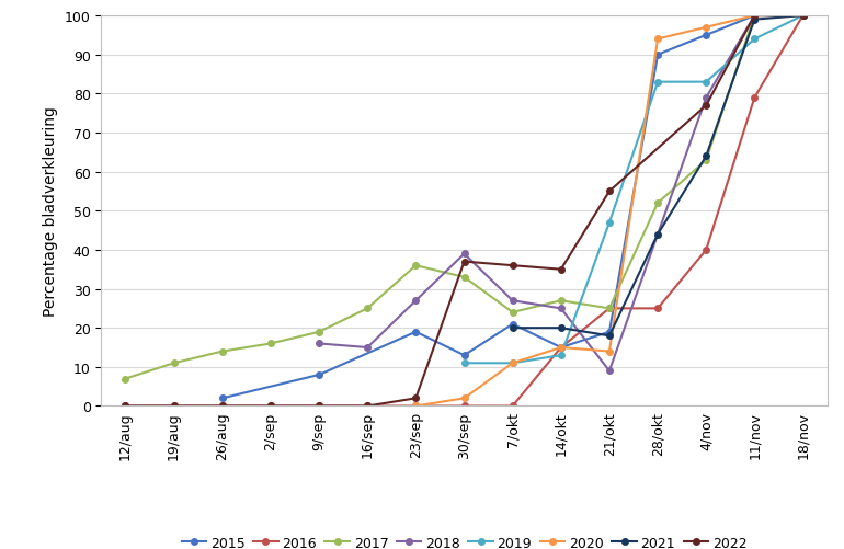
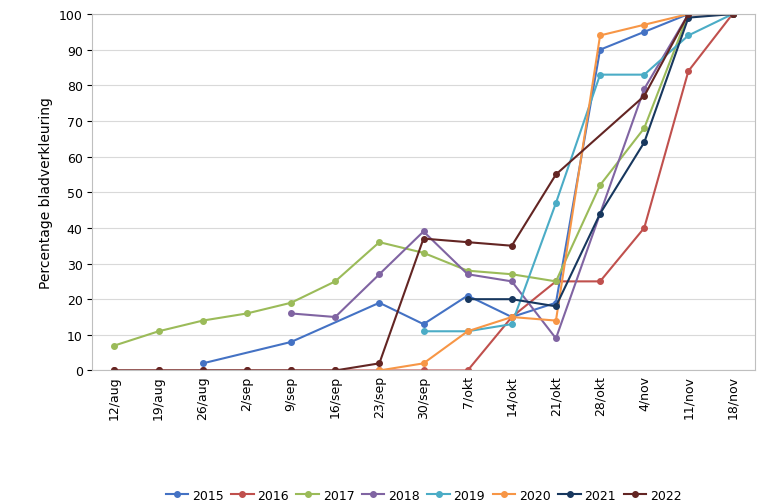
2017/7/okt: 24 -> 28
2017/4/nov: 63 -> 68
2016/11/nov: 79 -> 84
